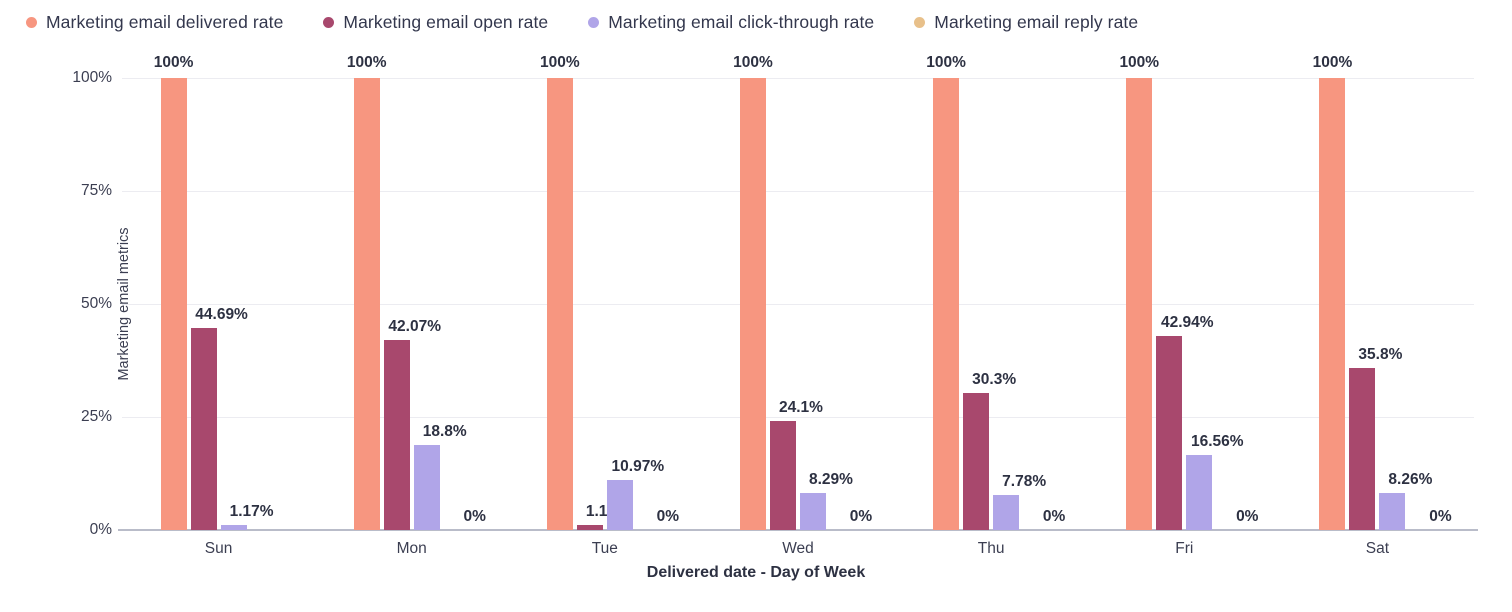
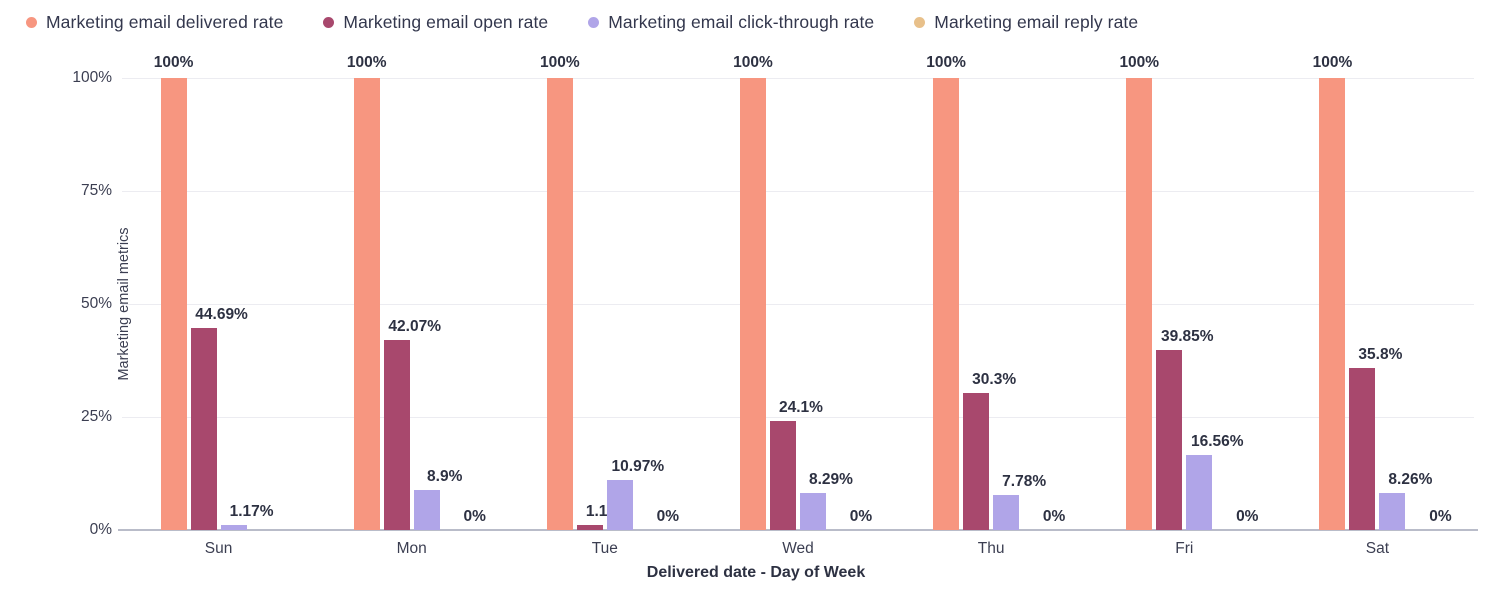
Marketing email click-through rate/Mon: 18.8% -> 8.9%
Marketing email open rate/Fri: 42.94% -> 39.85%
